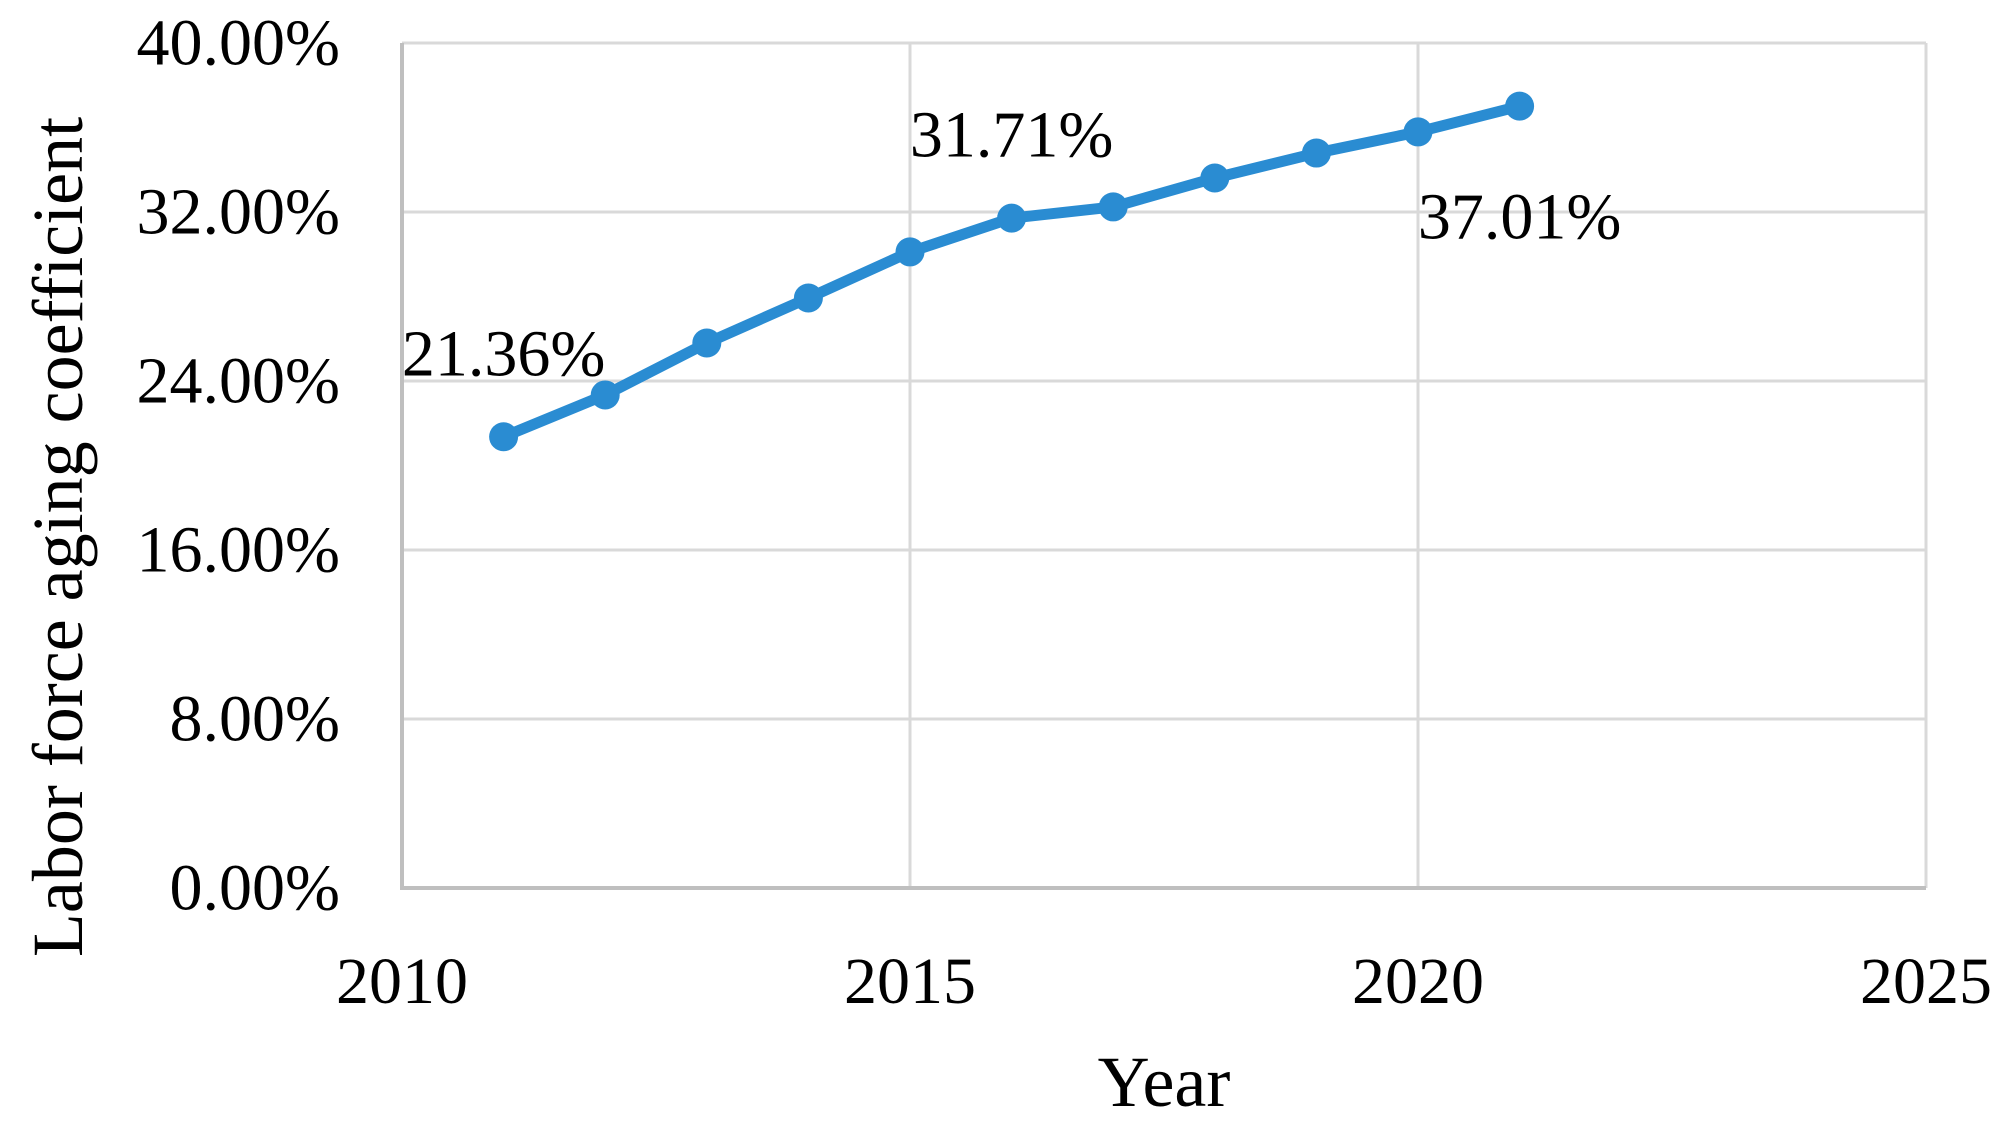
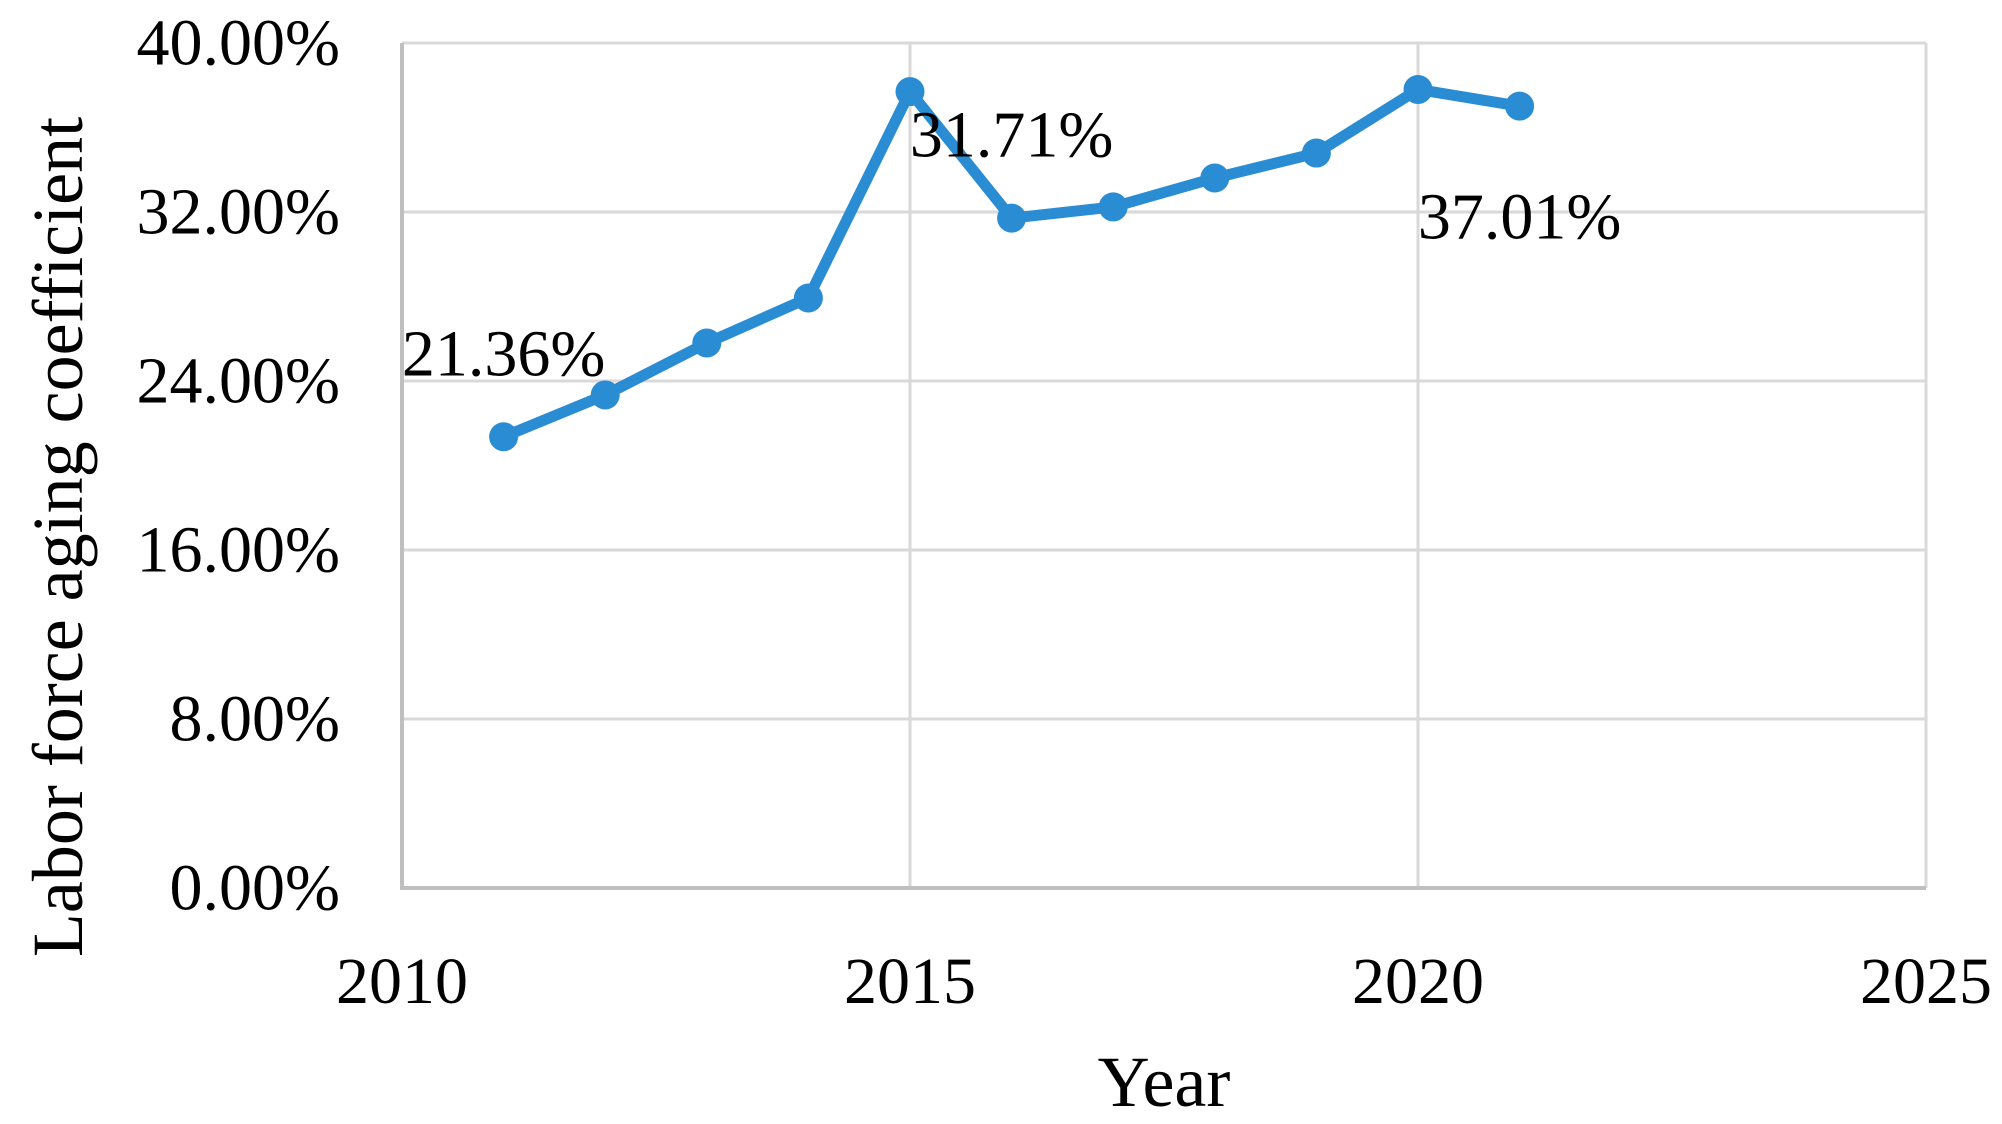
2015: 30.1% -> 37.7%
2020: 35.8% -> 37.8%
